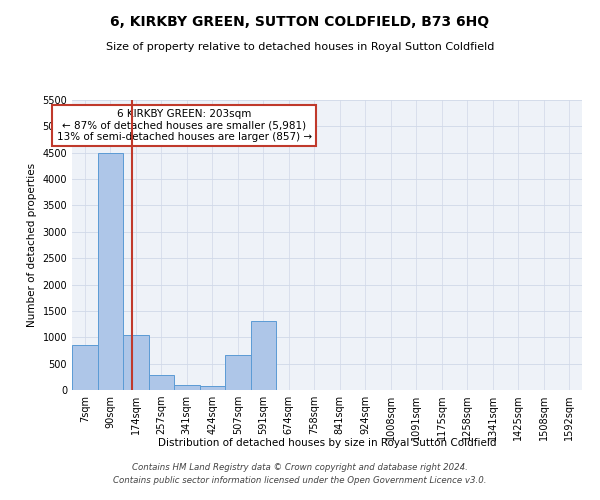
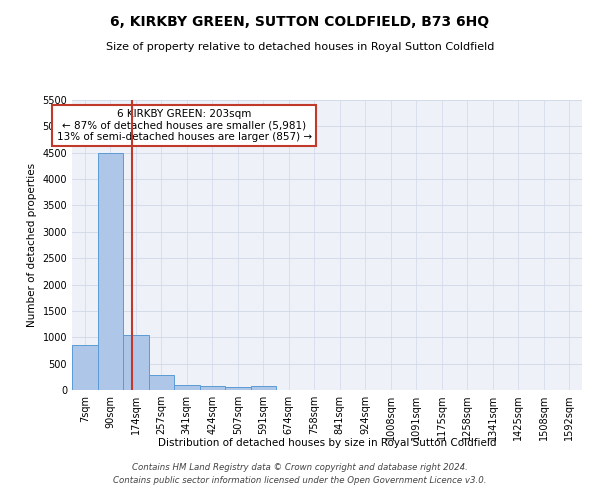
507sqm: 660 -> 50
591sqm: 1300 -> 70
